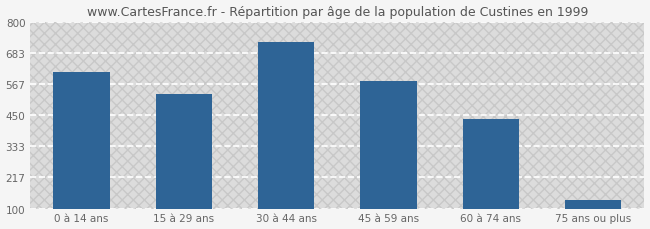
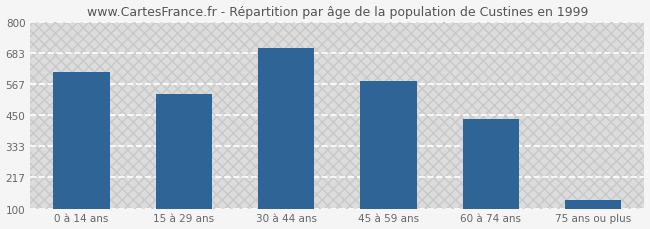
30 à 44 ans: 725 -> 700
